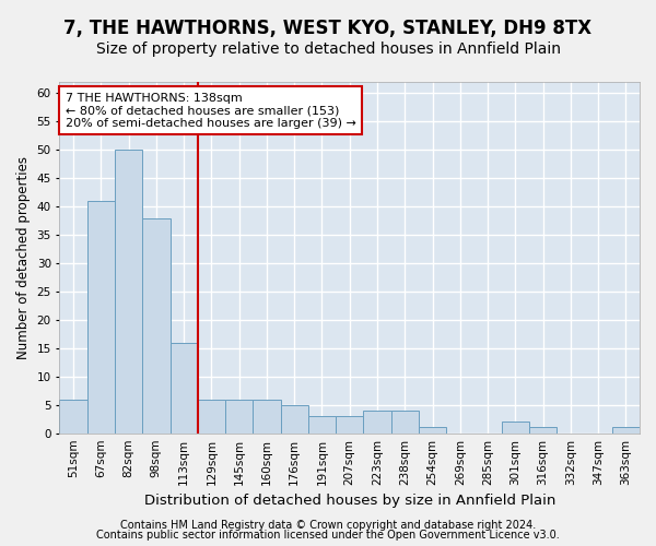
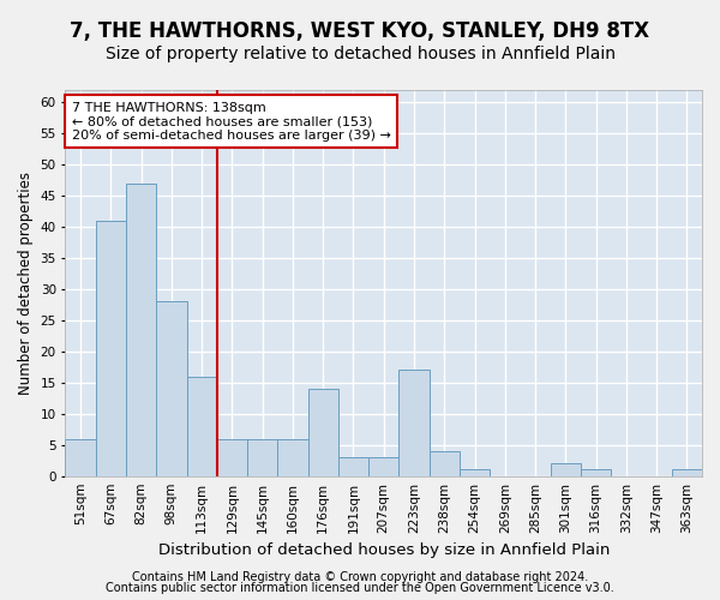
82sqm: 50 -> 47
98sqm: 38 -> 28
176sqm: 5 -> 14
223sqm: 4 -> 17
